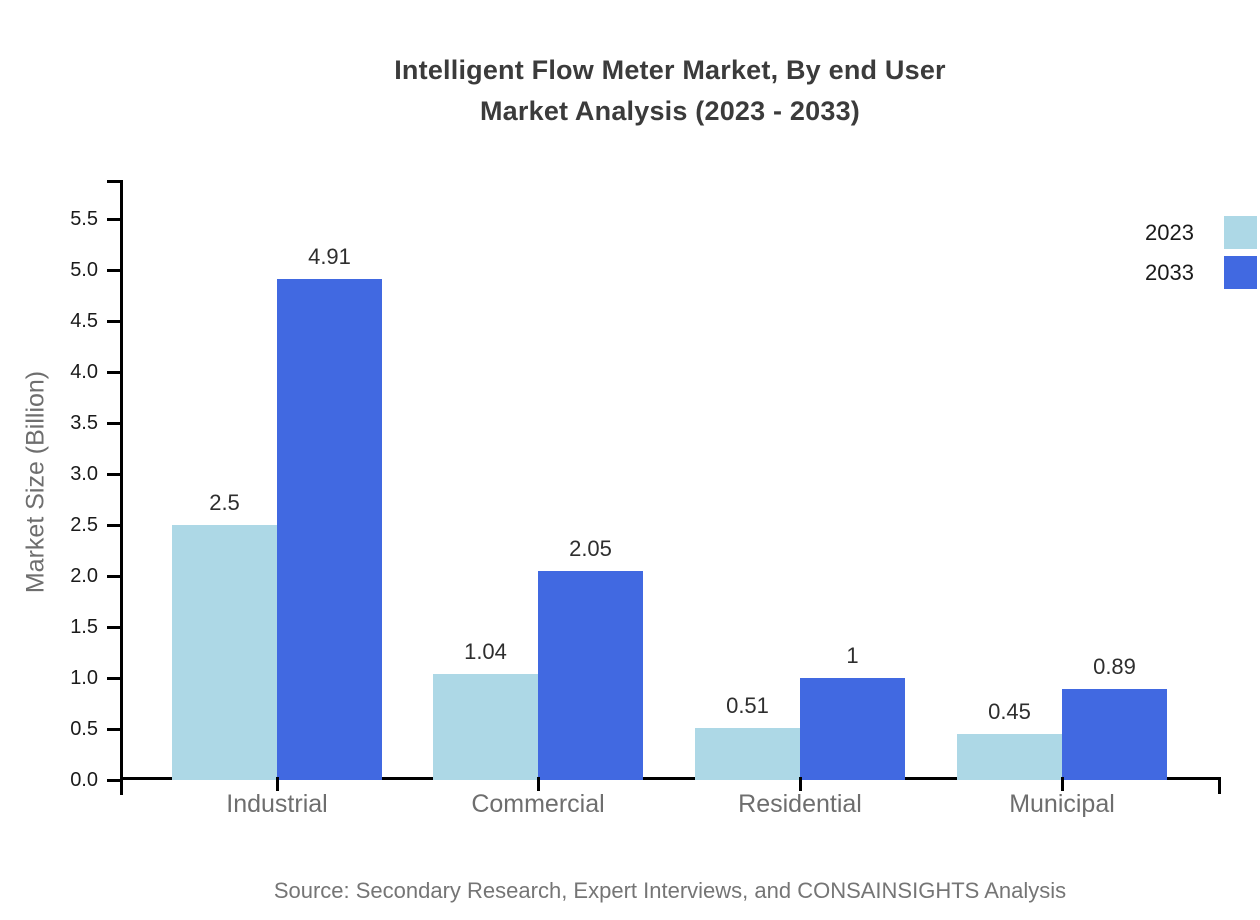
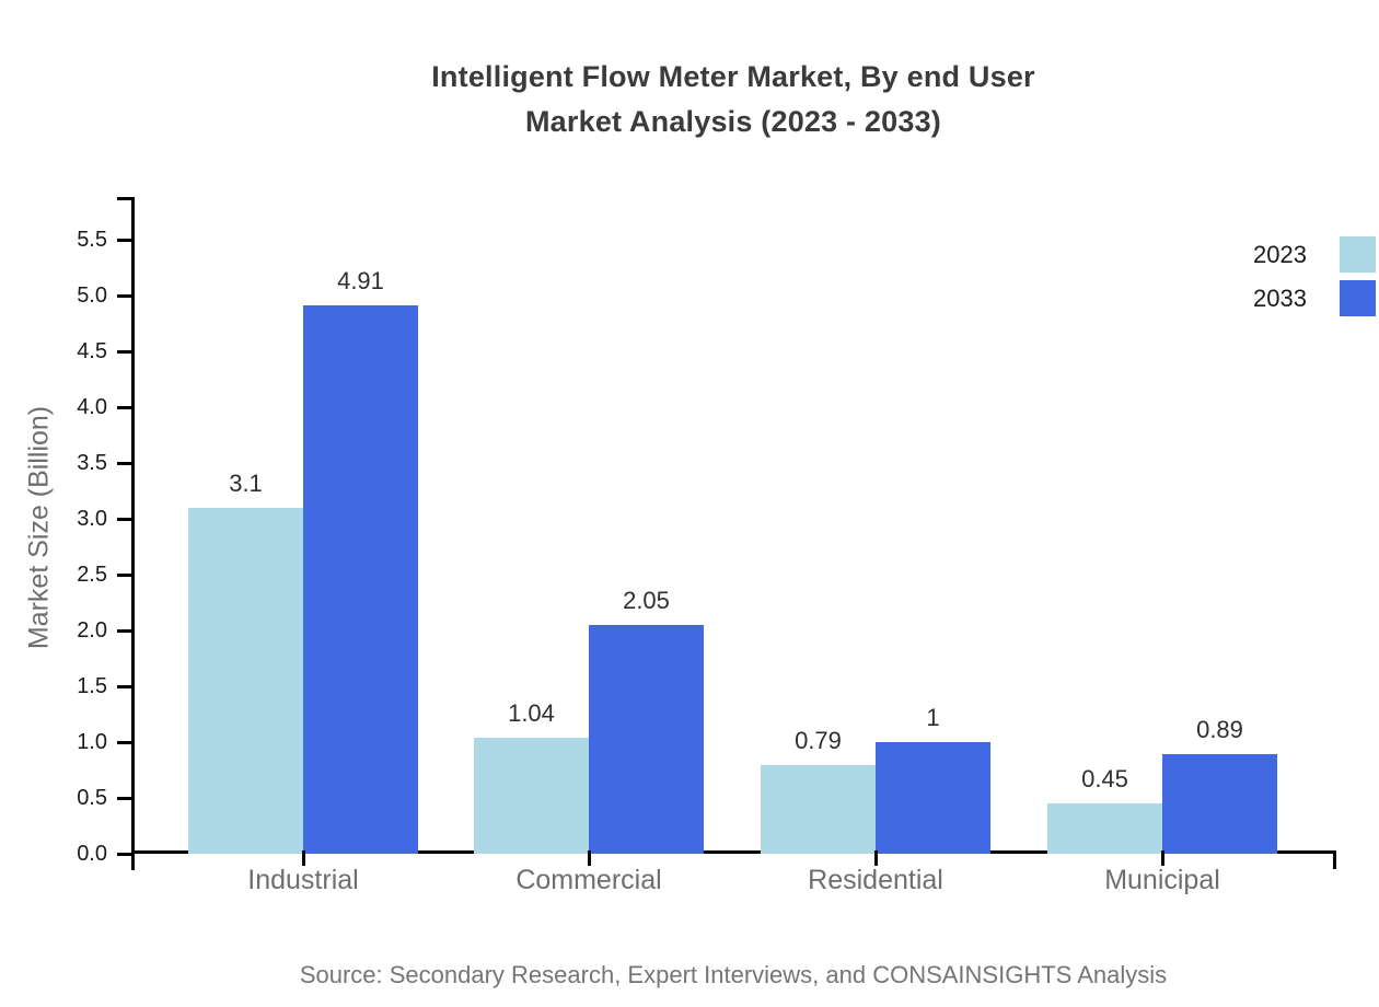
2023/Industrial: 2.5 -> 3.1
2023/Residential: 0.51 -> 0.79
